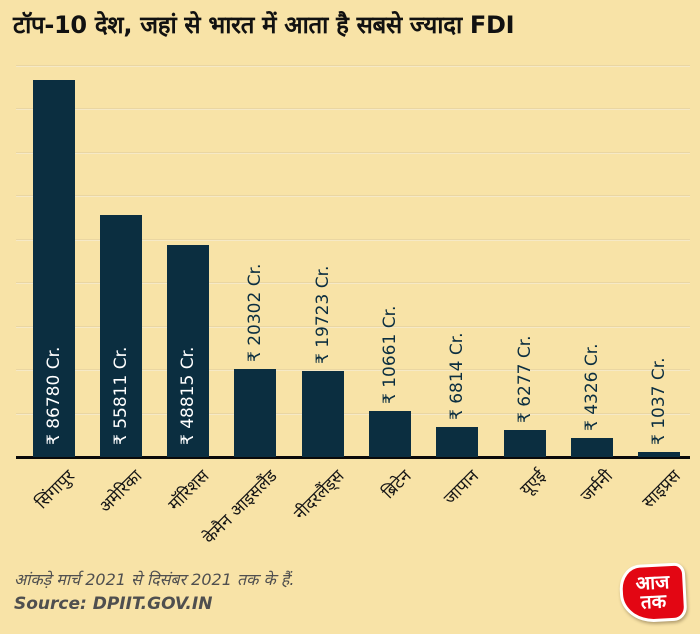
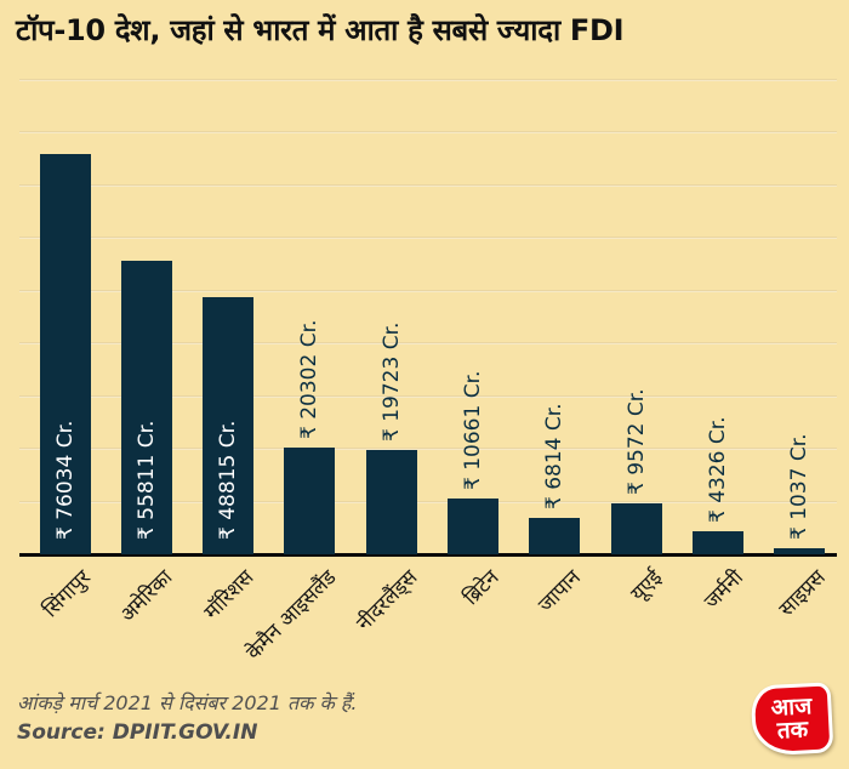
सिंगापुर: 86780 -> 76034
यूएई: 6277 -> 9572
